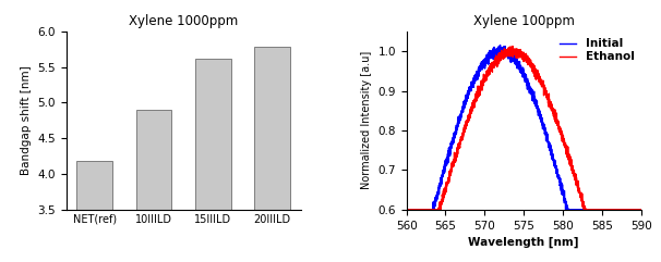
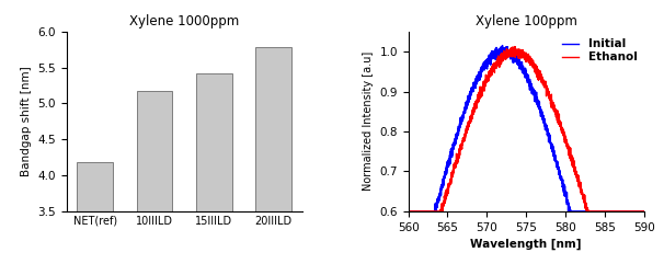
Xylene 1000ppm/10IIILD: 4.90 -> 5.17
Xylene 1000ppm/15IIILD: 5.62 -> 5.42
